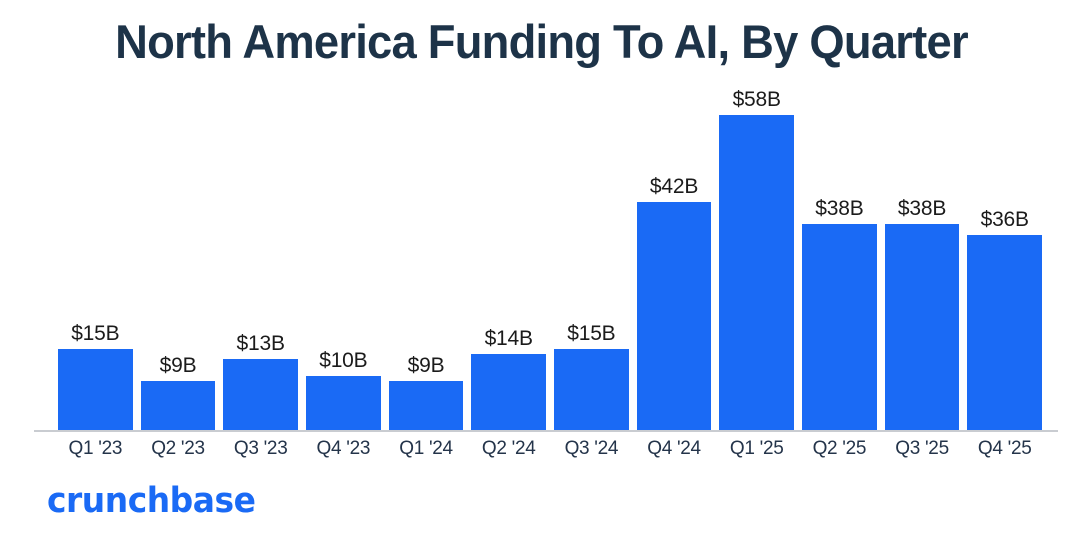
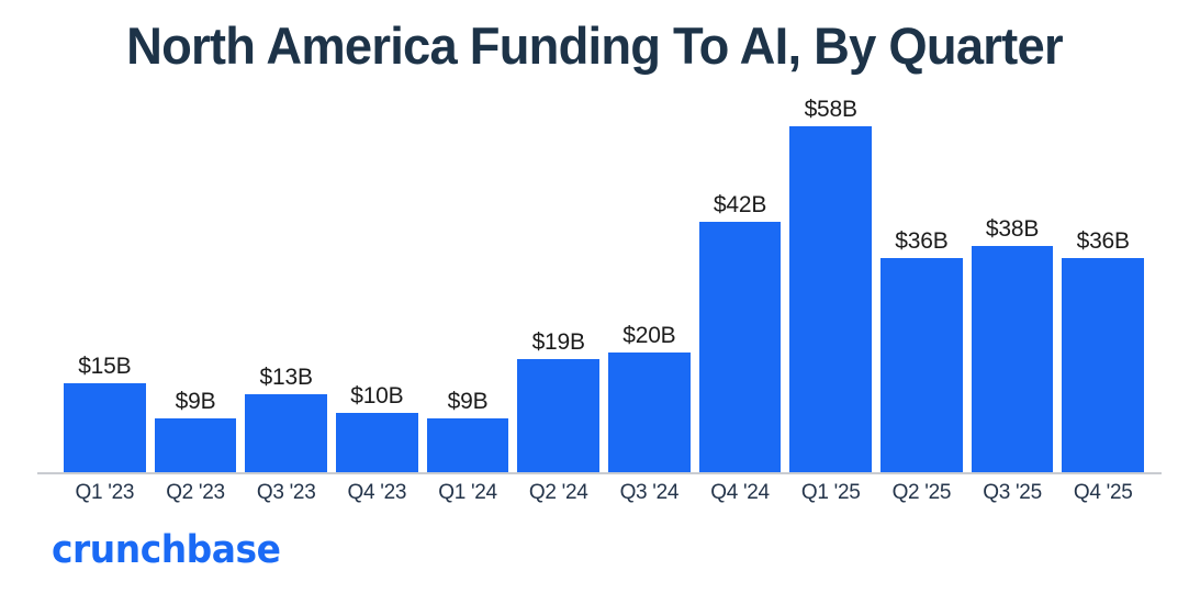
Q2 '24: $14B -> $19B
Q3 '24: $15B -> $20B
Q2 '25: $38B -> $36B
